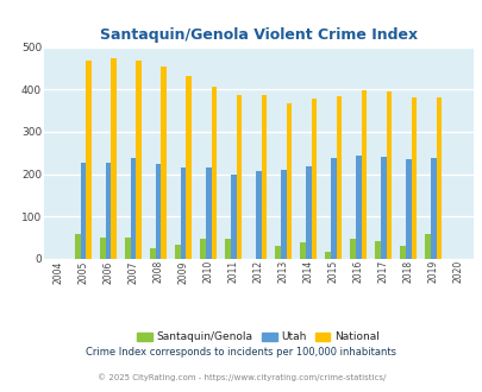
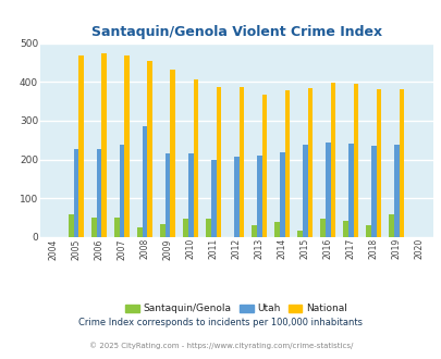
Utah/2008: 223 -> 285
